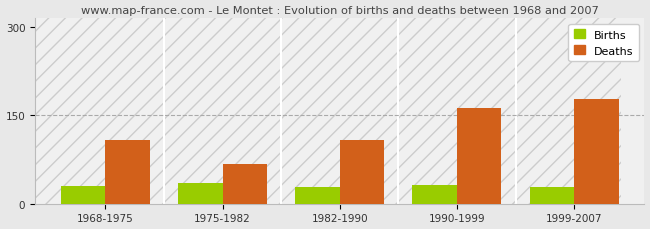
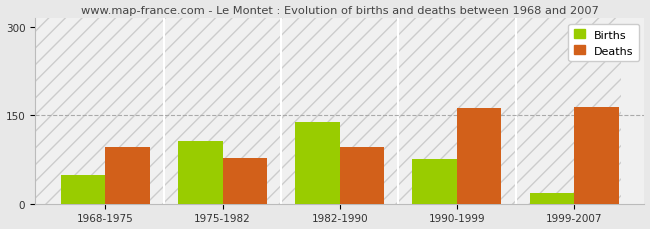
Births/1968-1975: 30 -> 48
Deaths/1968-1975: 108 -> 96
Births/1975-1982: 35 -> 106
Deaths/1975-1982: 68 -> 78
Births/1982-1990: 28 -> 138
Deaths/1982-1990: 108 -> 96
Births/1990-1999: 32 -> 76
Births/1999-2007: 28 -> 18
Deaths/1999-2007: 178 -> 164
